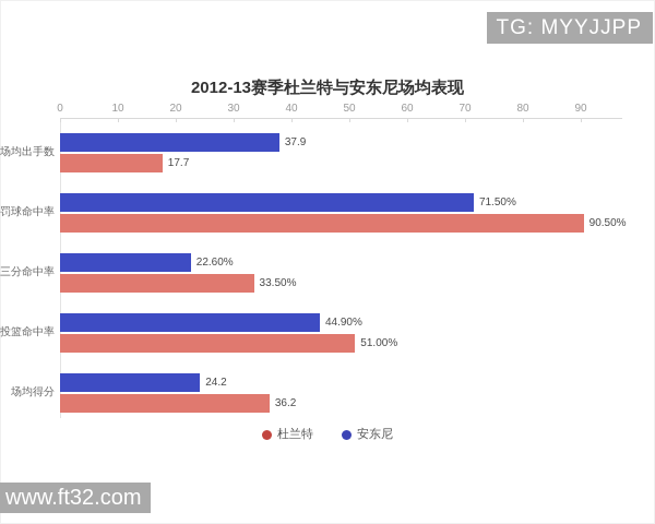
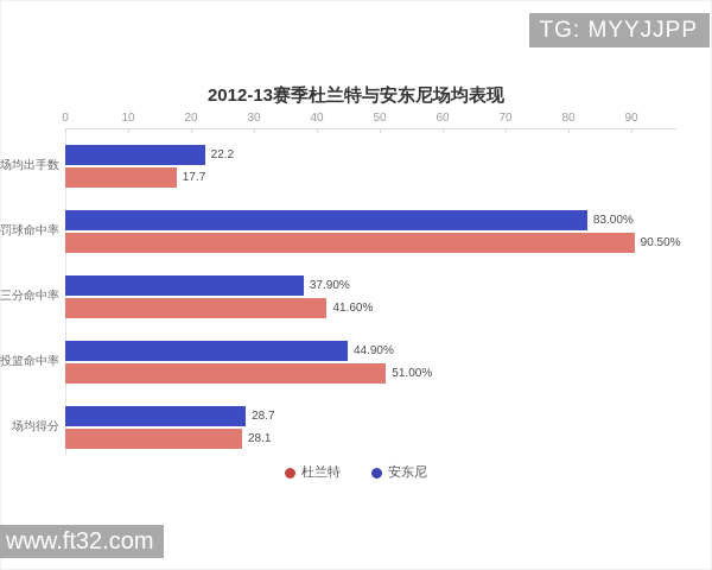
安东尼/场均出手数: 37.9 -> 22.2
安东尼/罚球命中率: 71.50% -> 83.00%
安东尼/三分命中率: 22.60% -> 37.90%
杜兰特/三分命中率: 33.50% -> 41.60%
安东尼/场均得分: 24.2 -> 28.7
杜兰特/场均得分: 36.2 -> 28.1
